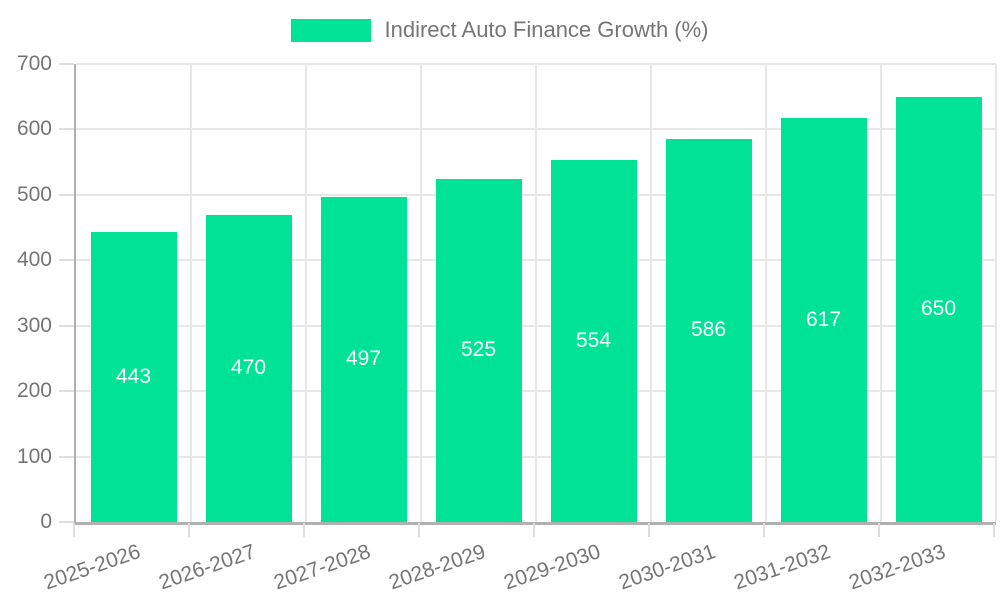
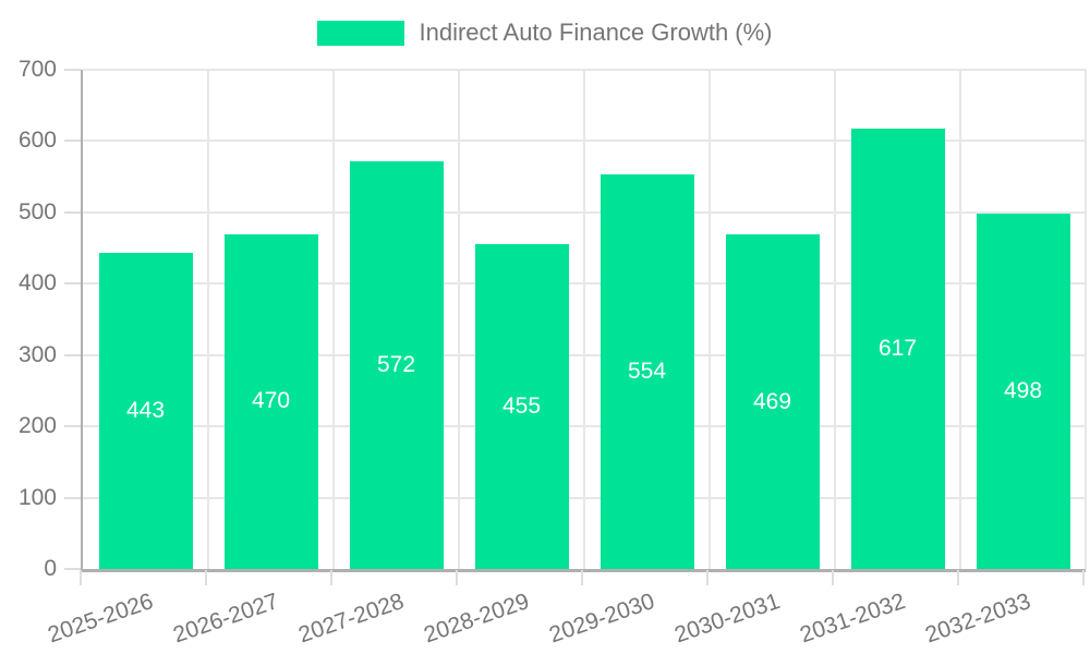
2027-2028: 497 -> 572
2028-2029: 525 -> 455
2030-2031: 586 -> 469
2032-2033: 650 -> 498
